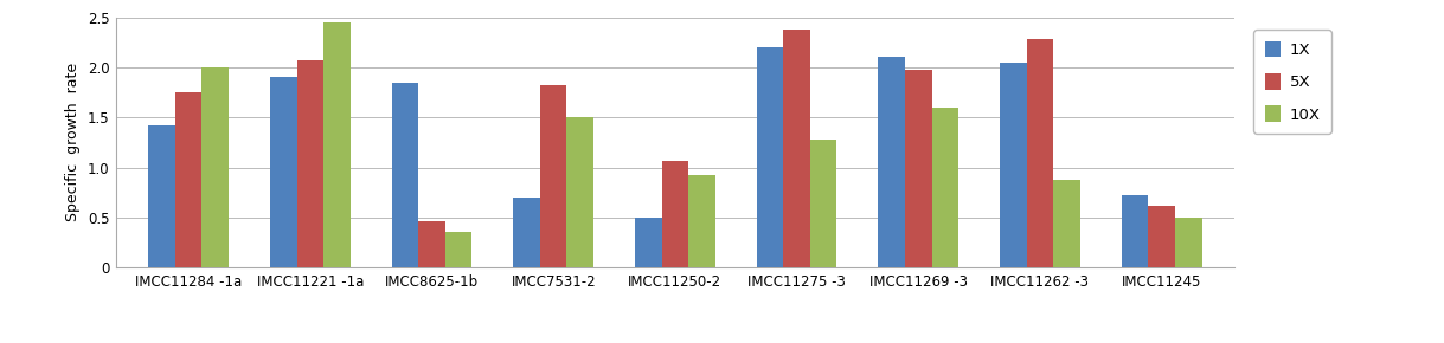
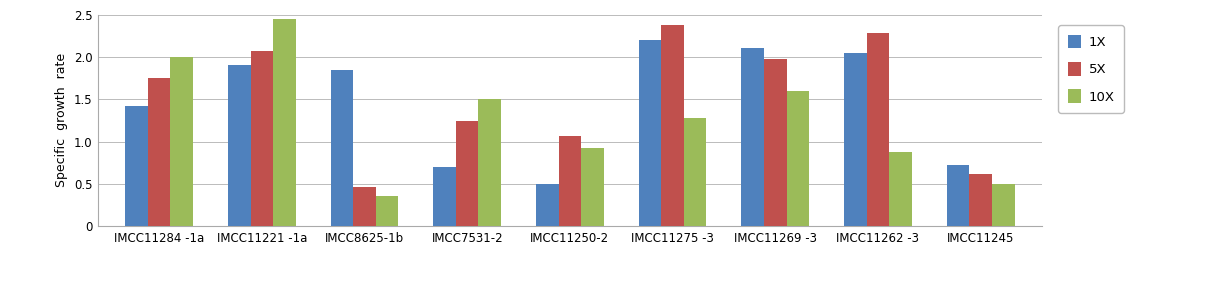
5X/IMCC7531-2: 1.82 -> 1.24
